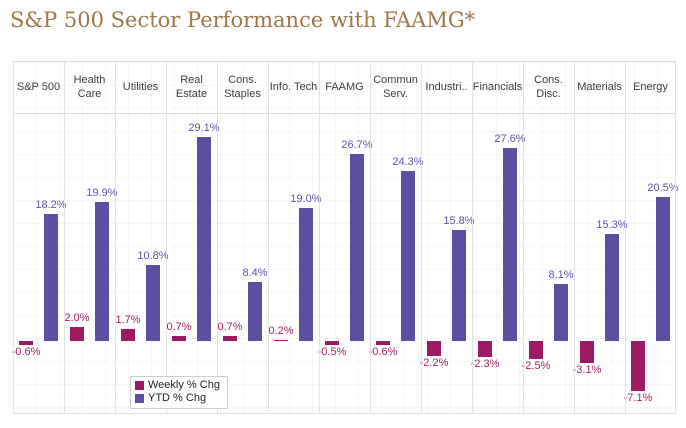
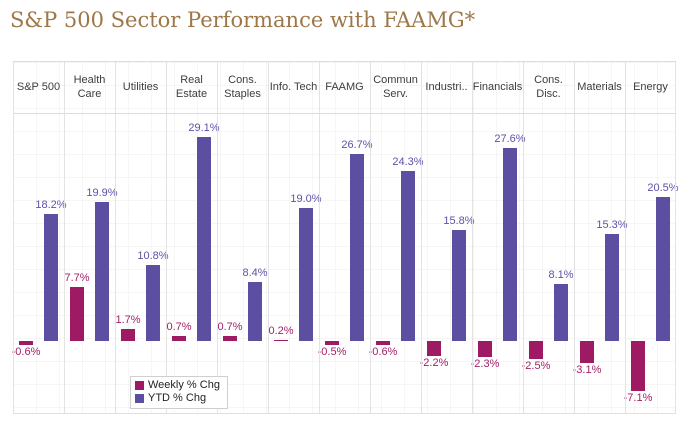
Weekly % Chg/Health Care: 2.0% -> 7.7%
